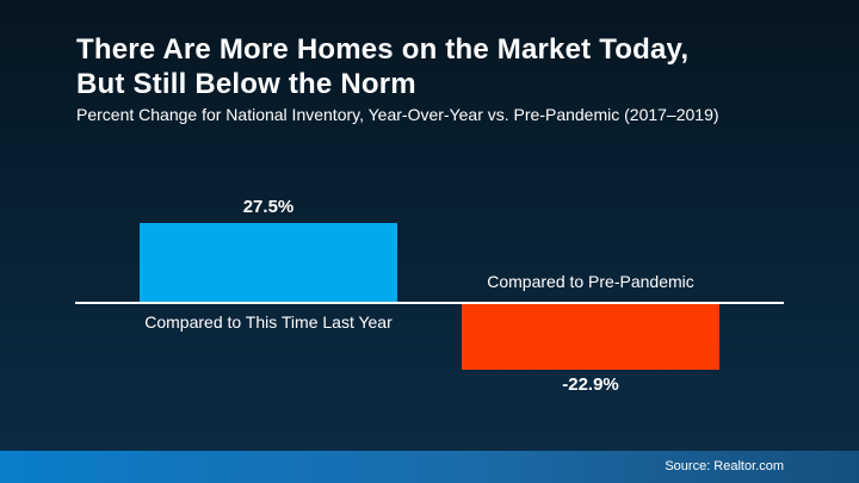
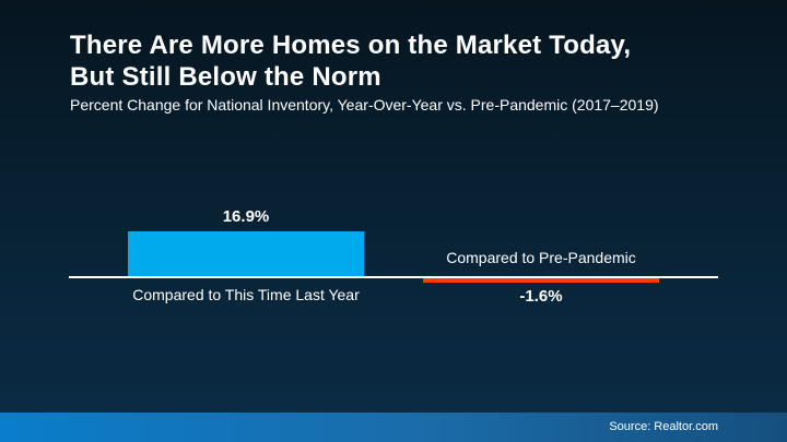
Compared to This Time Last Year: 27.5% -> 16.9%
Compared to Pre-Pandemic: -22.9% -> -1.6%
